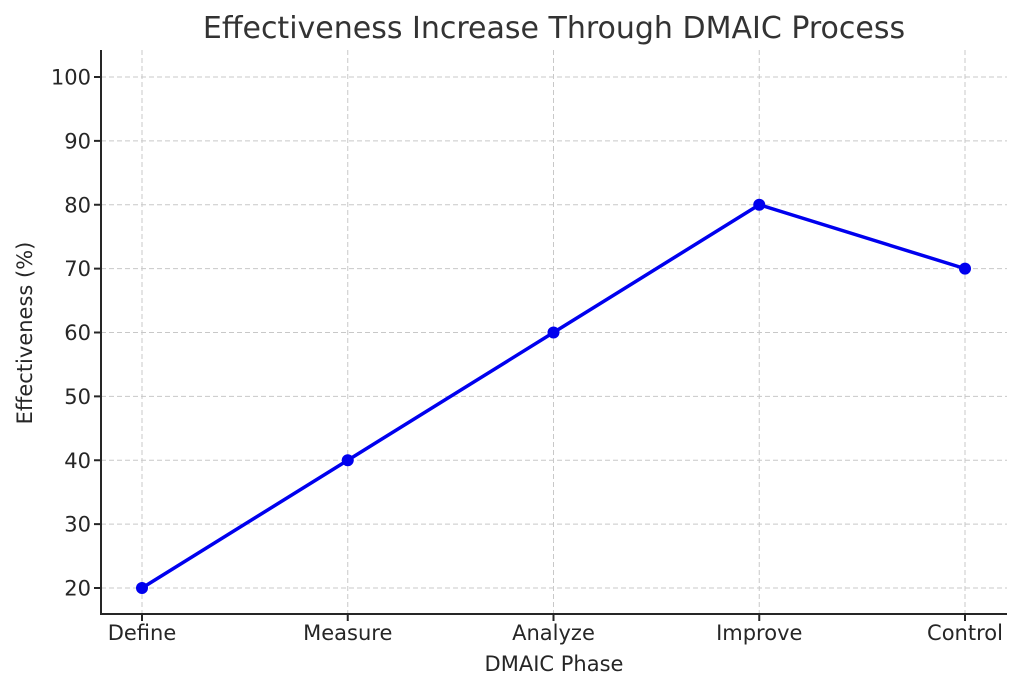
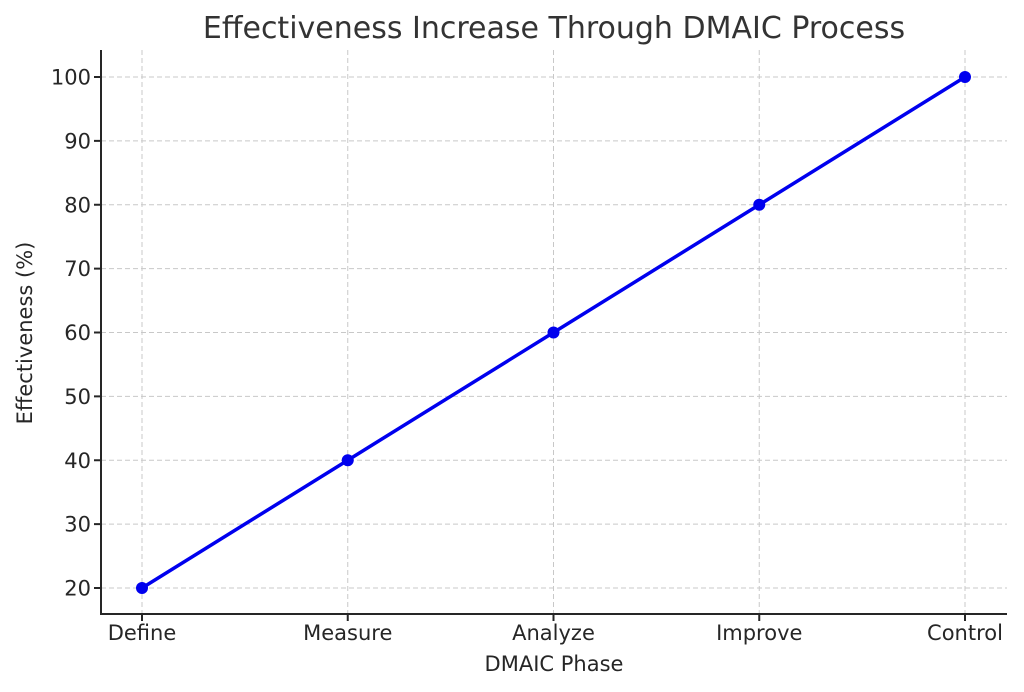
Control: 70 -> 100
